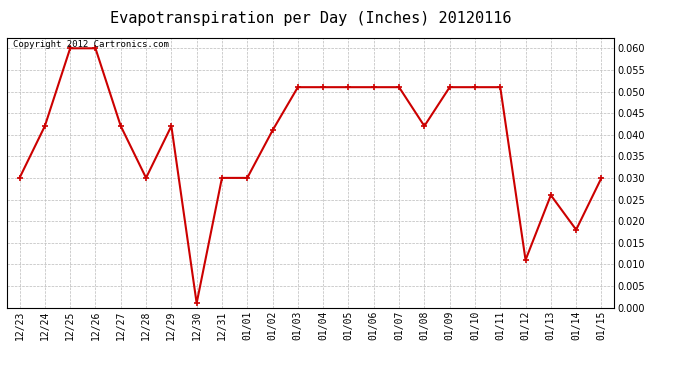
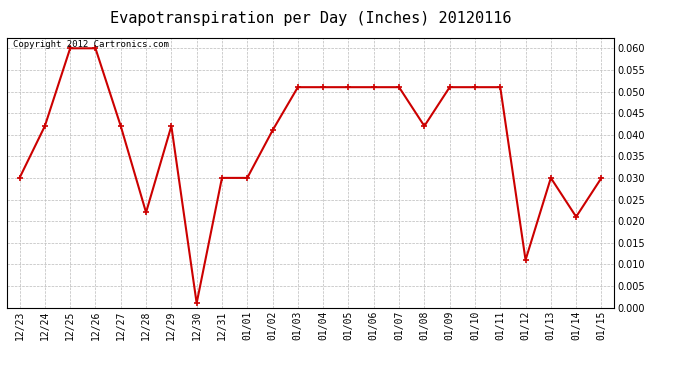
12/28: 0.030 -> 0.022
01/13: 0.026 -> 0.030
01/14: 0.018 -> 0.021
